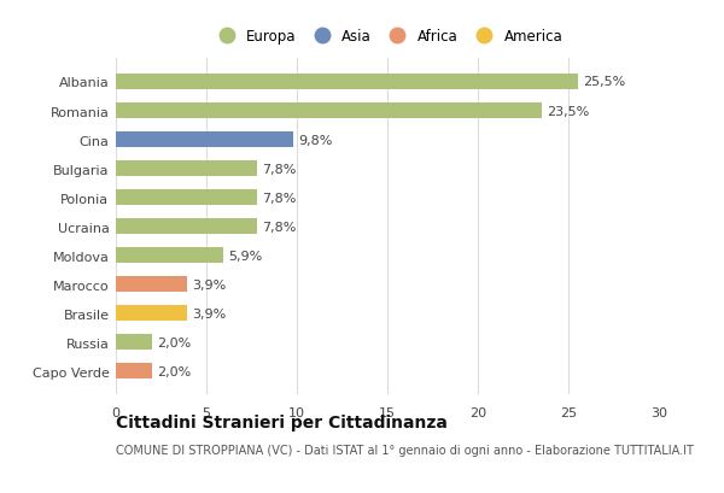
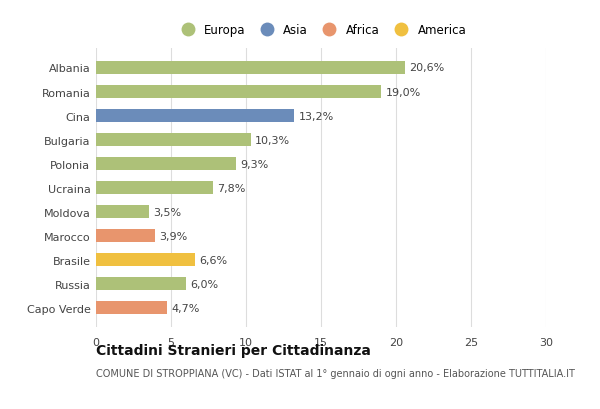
Albania: 25,5% -> 20,6%
Romania: 23,5% -> 19,0%
Cina: 9,8% -> 13,2%
Bulgaria: 7,8% -> 10,3%
Polonia: 7,8% -> 9,3%
Moldova: 5,9% -> 3,5%
Brasile: 3,9% -> 6,6%
Russia: 2,0% -> 6,0%
Capo Verde: 2,0% -> 4,7%
